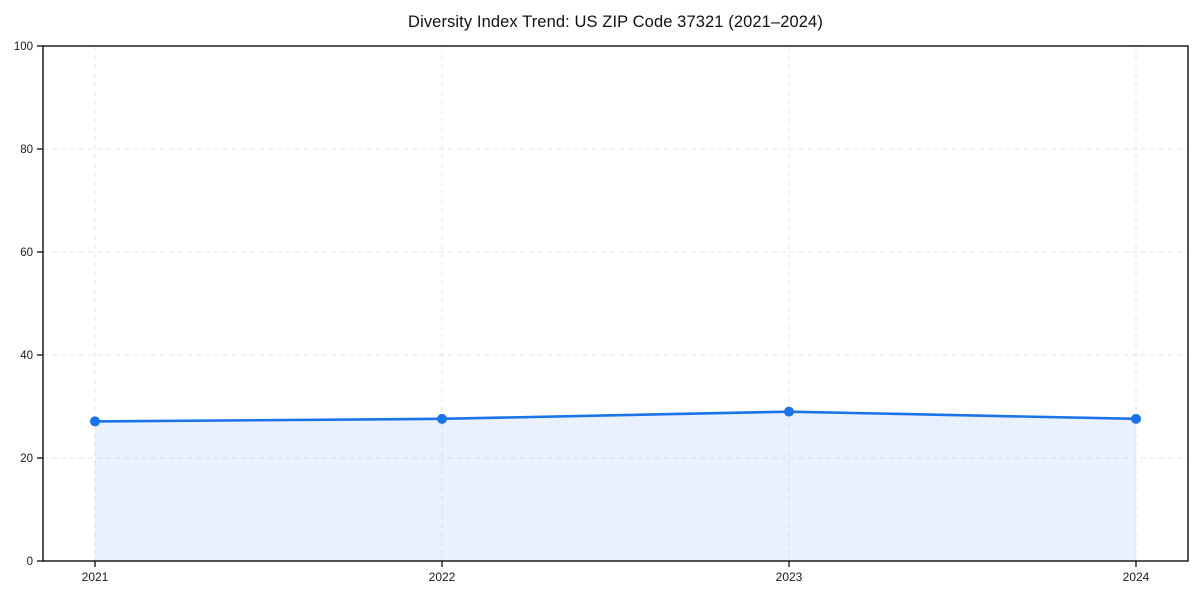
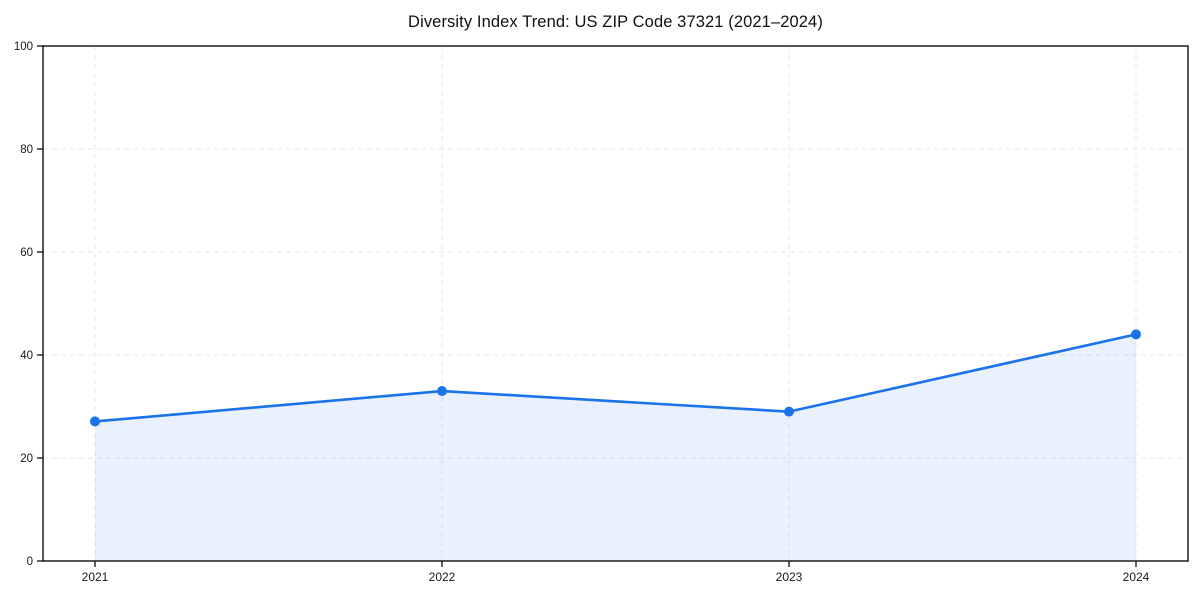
2022: 28 -> 33
2024: 28 -> 44
